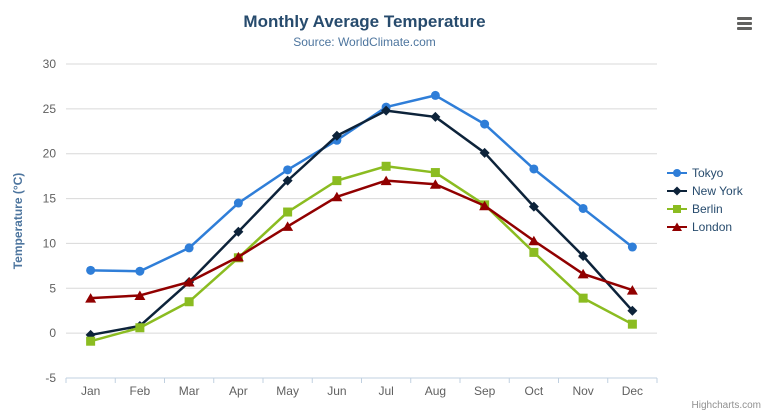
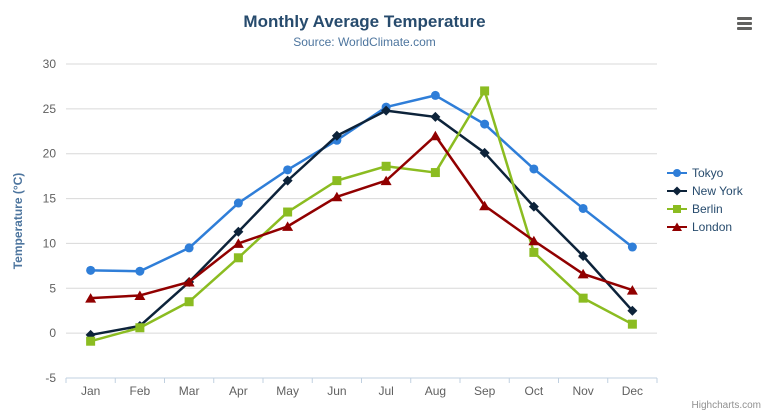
London/Apr: 8 -> 10
London/Aug: 17 -> 22
Berlin/Sep: 14 -> 27
